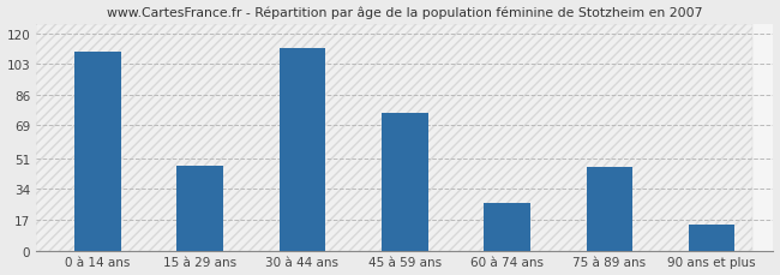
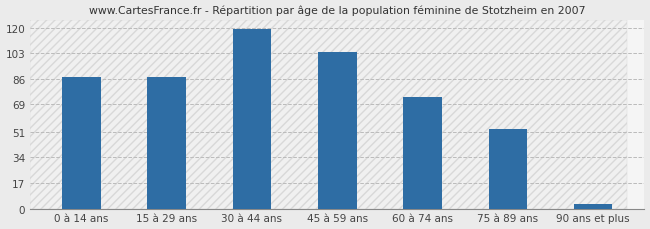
0 à 14 ans: 110 -> 87
15 à 29 ans: 47 -> 87
30 à 44 ans: 112 -> 119
45 à 59 ans: 76 -> 104
60 à 74 ans: 26 -> 74
75 à 89 ans: 46 -> 53
90 ans et plus: 14 -> 3
